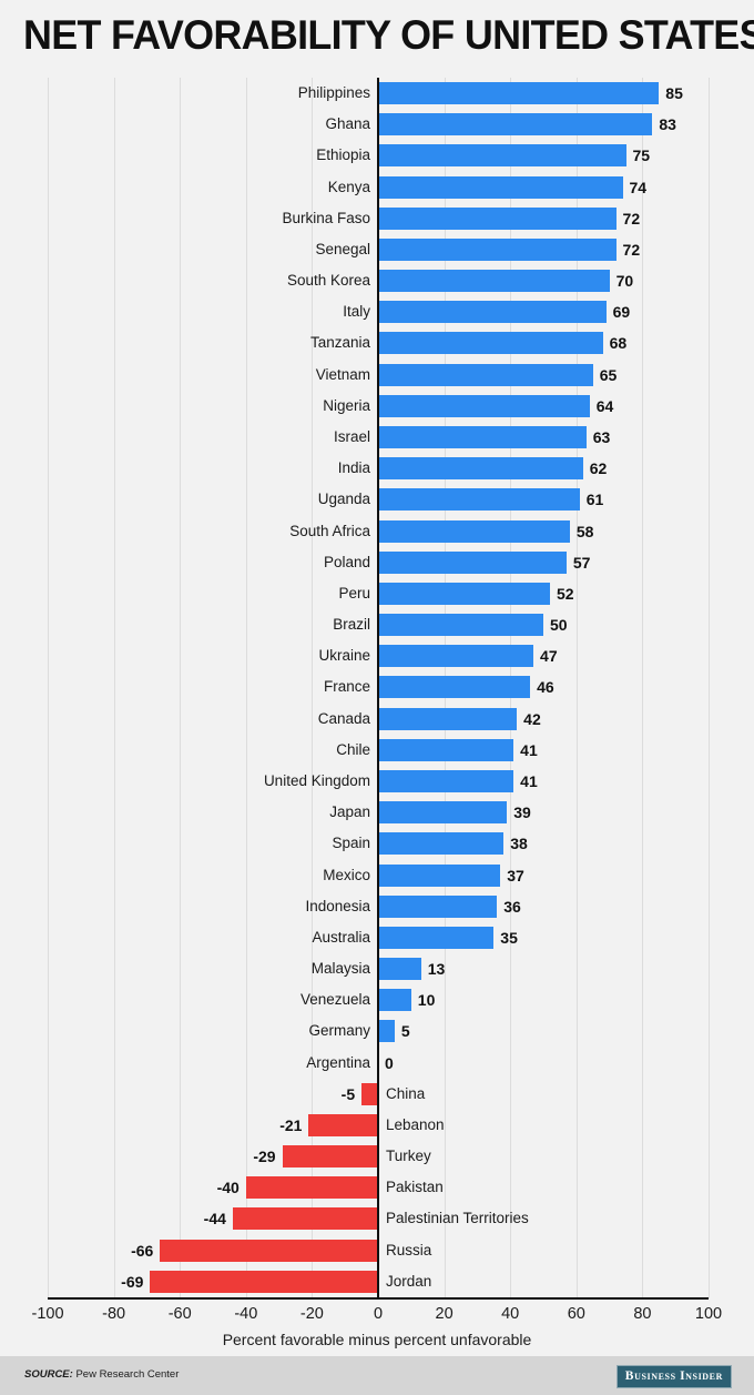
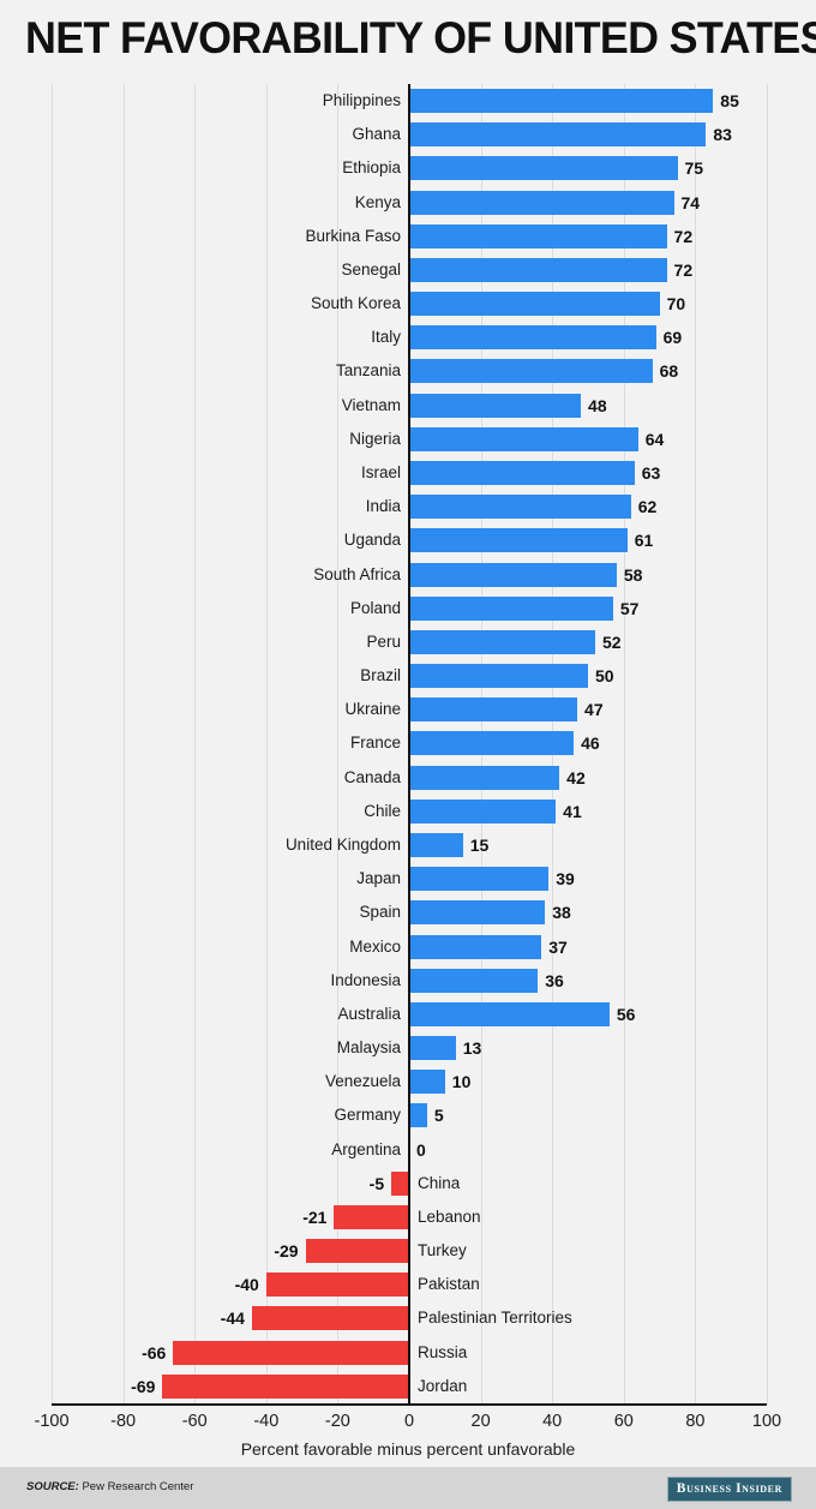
Vietnam: 65 -> 48
United Kingdom: 41 -> 15
Australia: 35 -> 56
